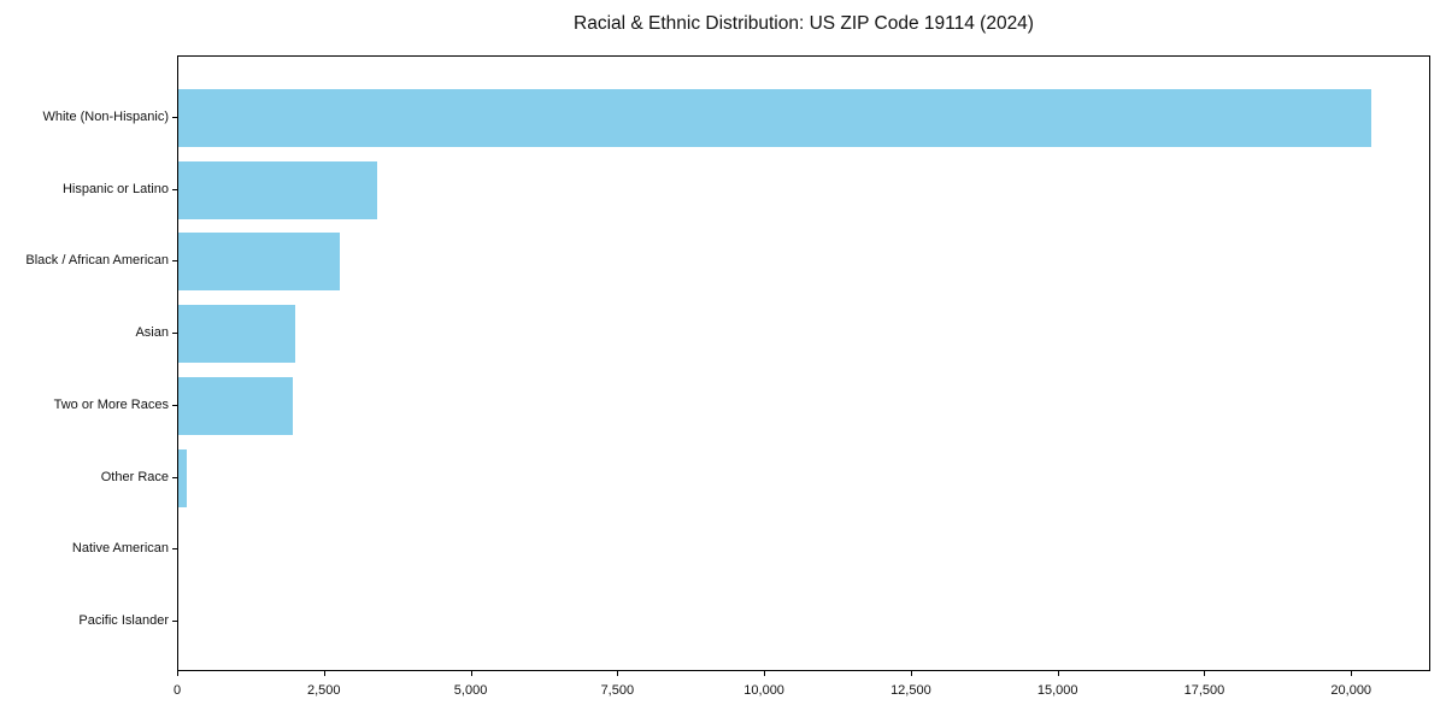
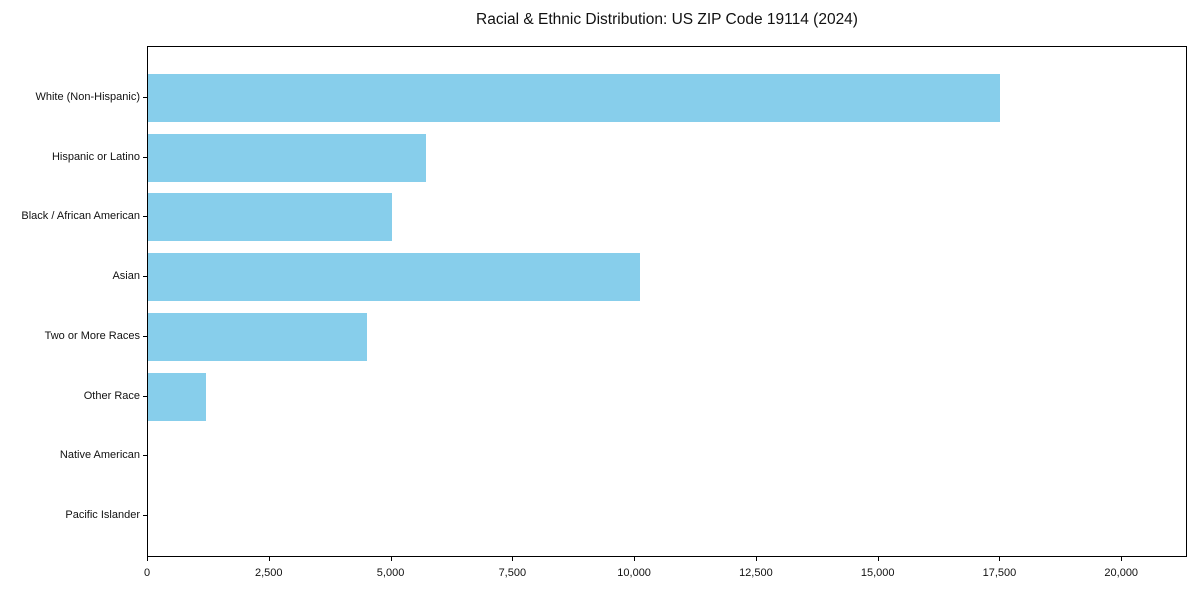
White (Non-Hispanic): 20300 -> 17500
Hispanic or Latino: 3400 -> 5700
Black / African American: 2800 -> 5000
Asian: 2000 -> 10100
Two or More Races: 2000 -> 4500
Other Race: 100 -> 1200
